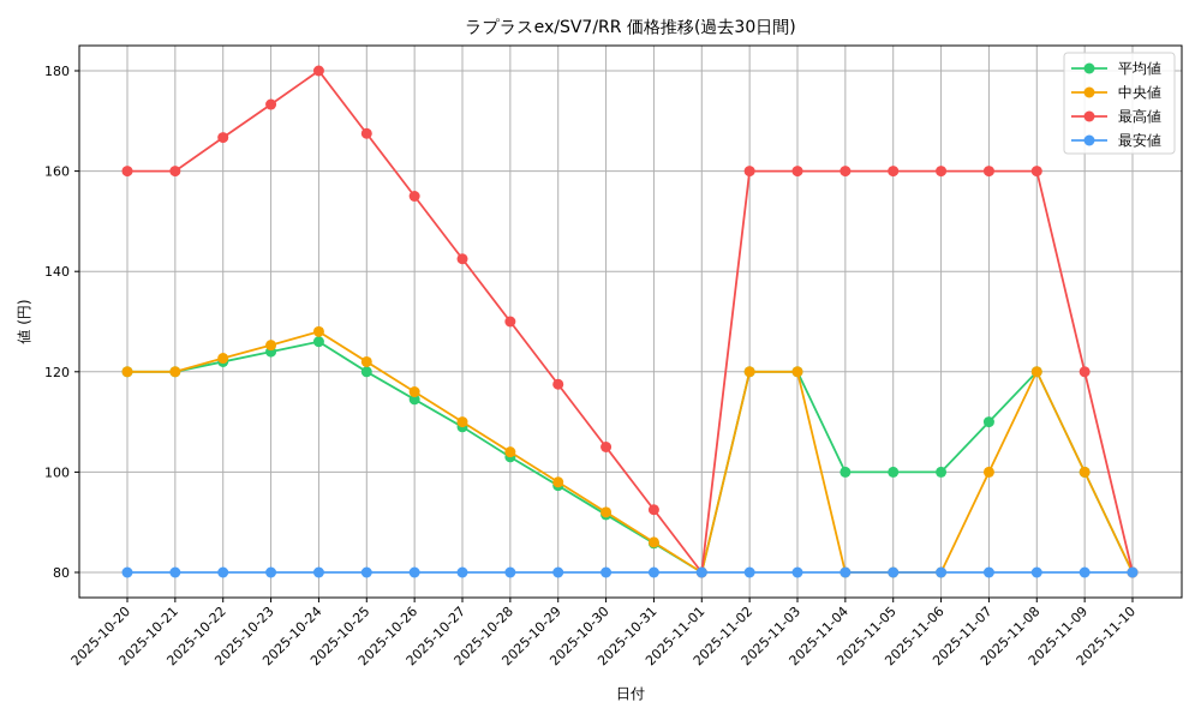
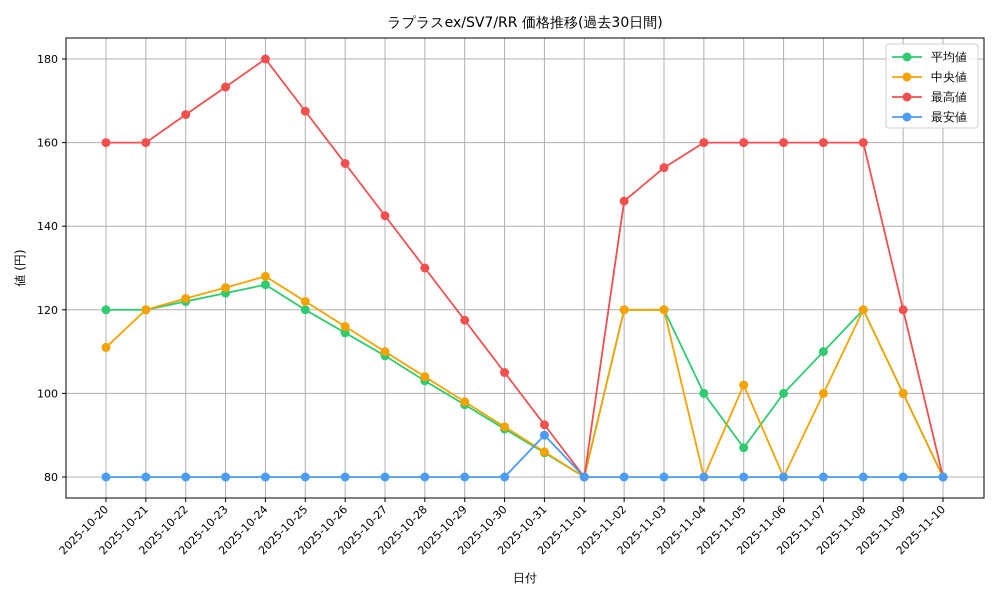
中央値/2025-10-20: 120 -> 111
最安値/2025-10-31: 80 -> 90
最高値/2025-11-02: 160 -> 146
最高値/2025-11-03: 160 -> 154
平均値/2025-11-05: 100 -> 87
中央値/2025-11-05: 80 -> 102
